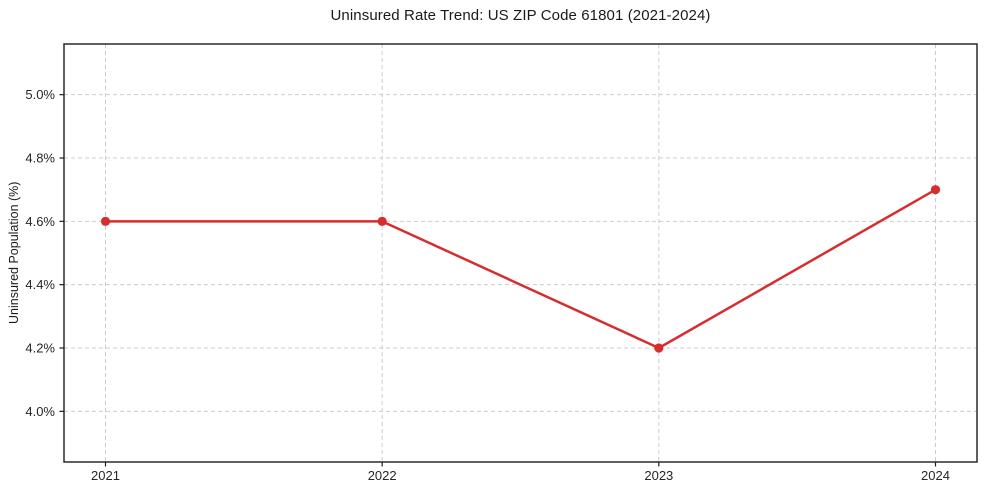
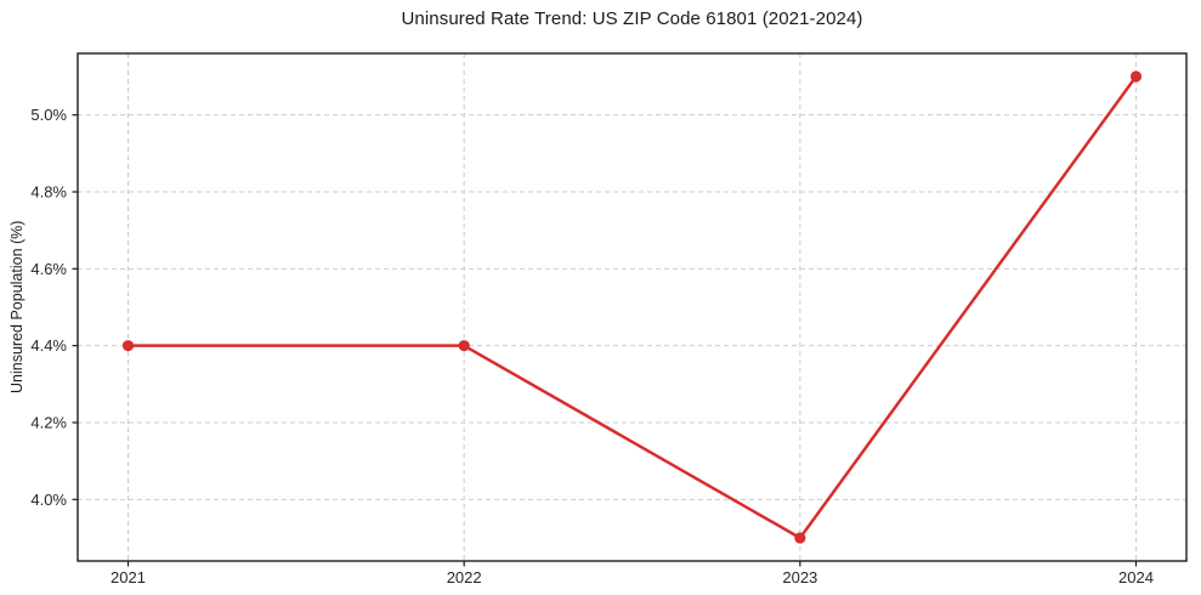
2021: 4.6% -> 4.4%
2022: 4.6% -> 4.4%
2023: 4.2% -> 3.9%
2024: 4.7% -> 5.1%
